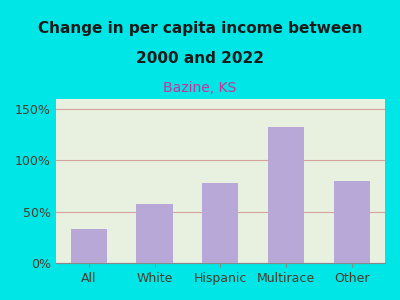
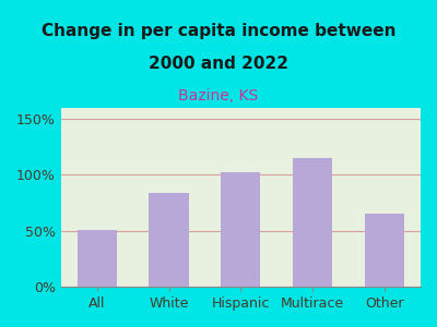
All: 33% -> 51%
White: 58% -> 84%
Hispanic: 78% -> 102%
Multirace: 133% -> 115%
Other: 80% -> 65%
